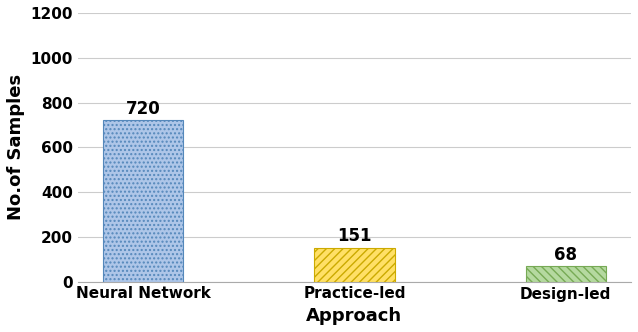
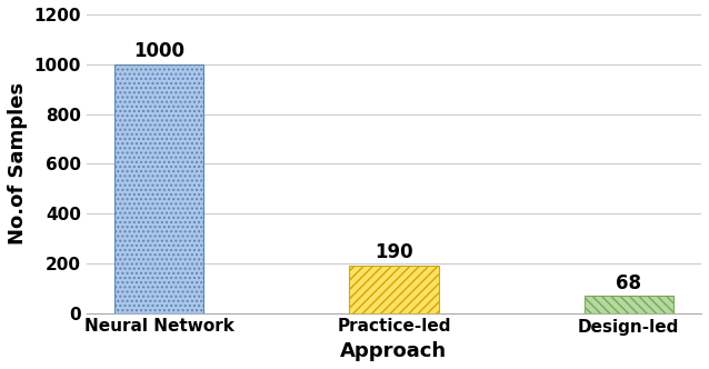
Neural Network: 720 -> 1000
Practice-led: 151 -> 190
